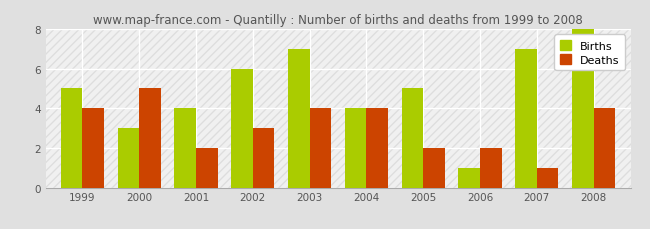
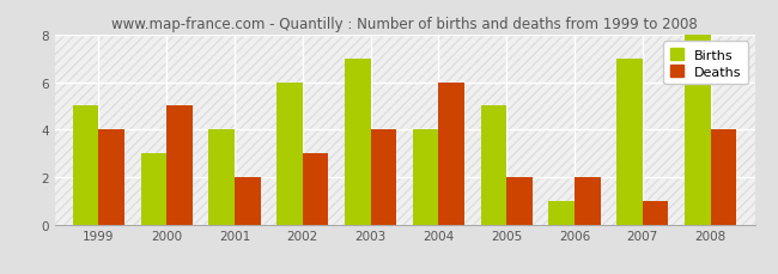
Deaths/2004: 4 -> 6
